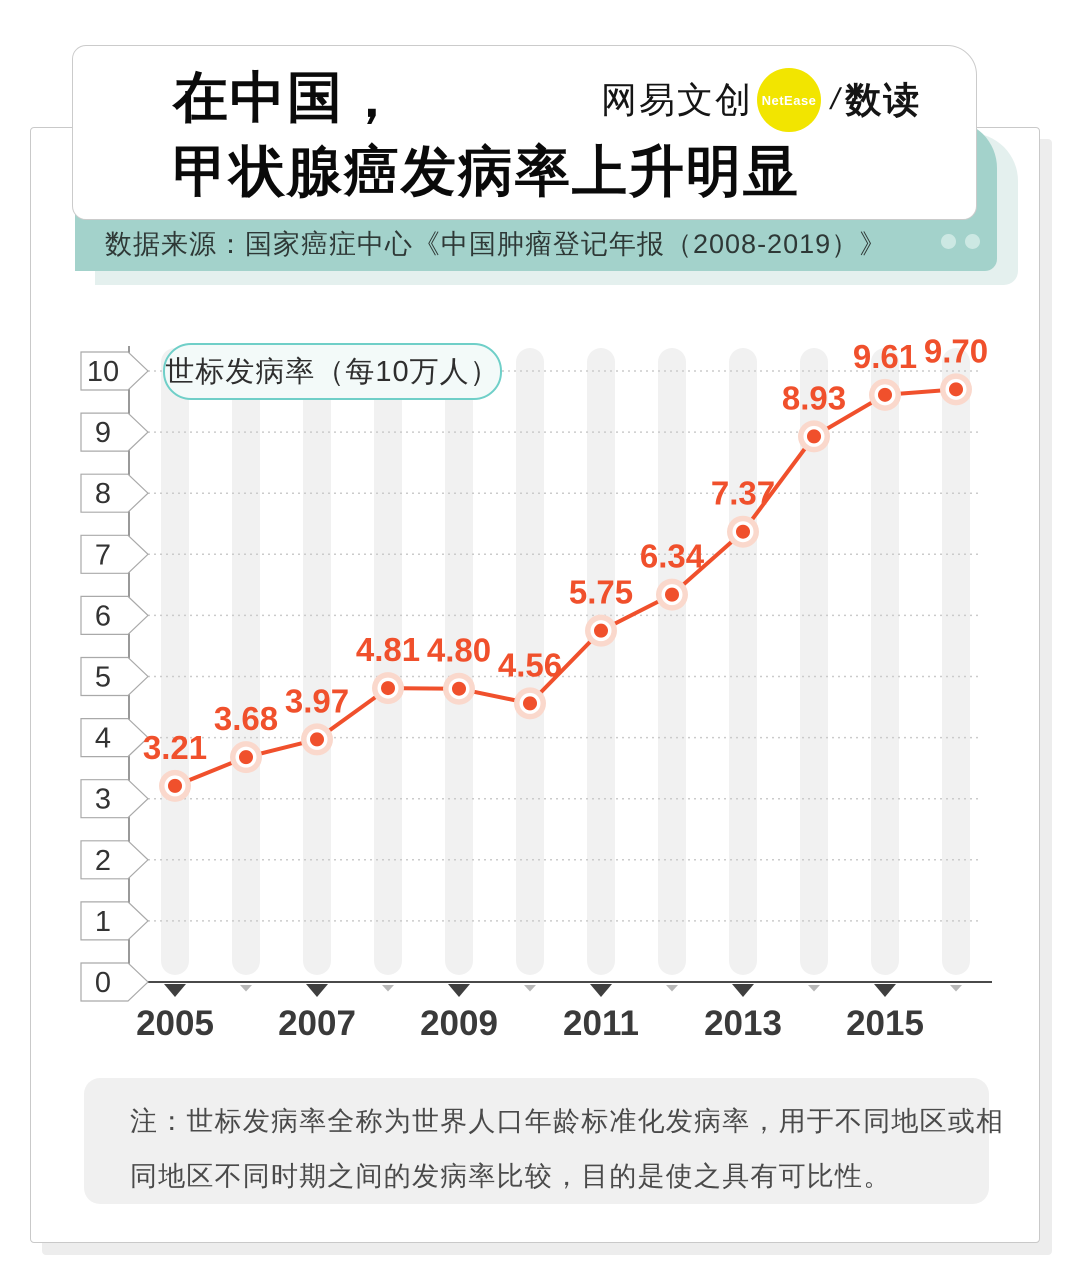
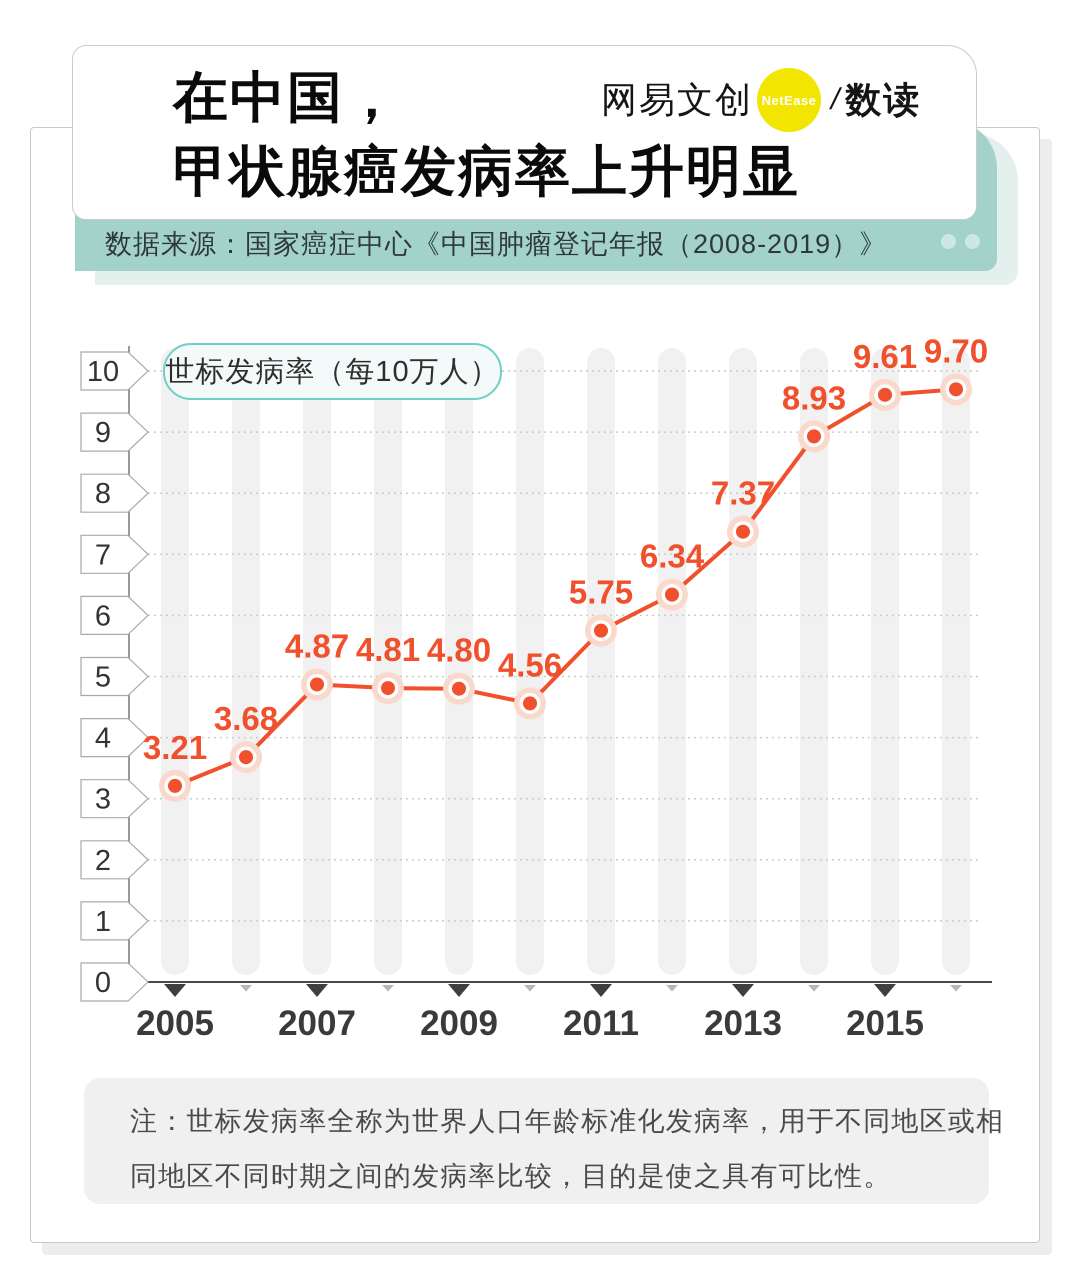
2007: 3.97 -> 4.87
